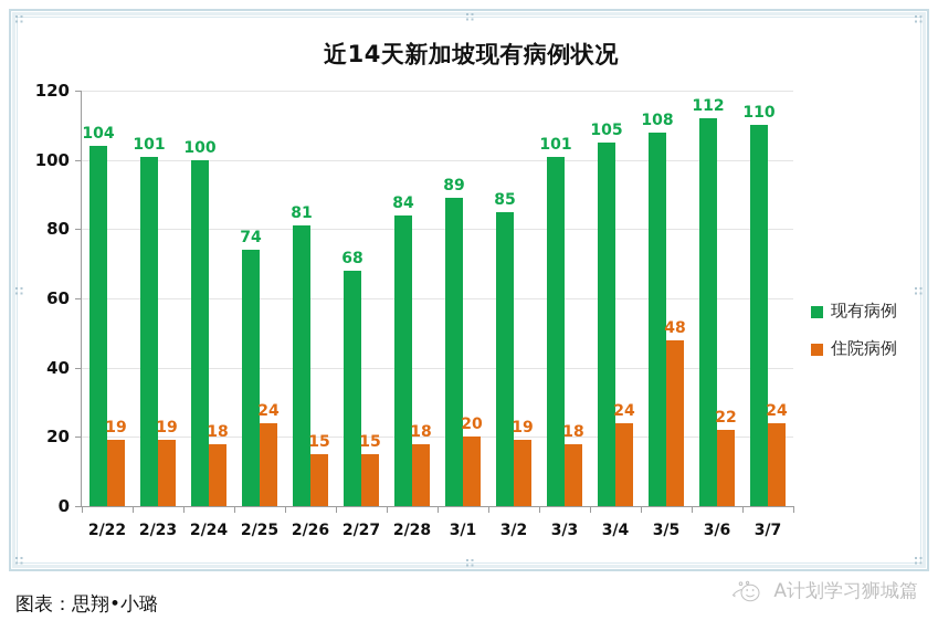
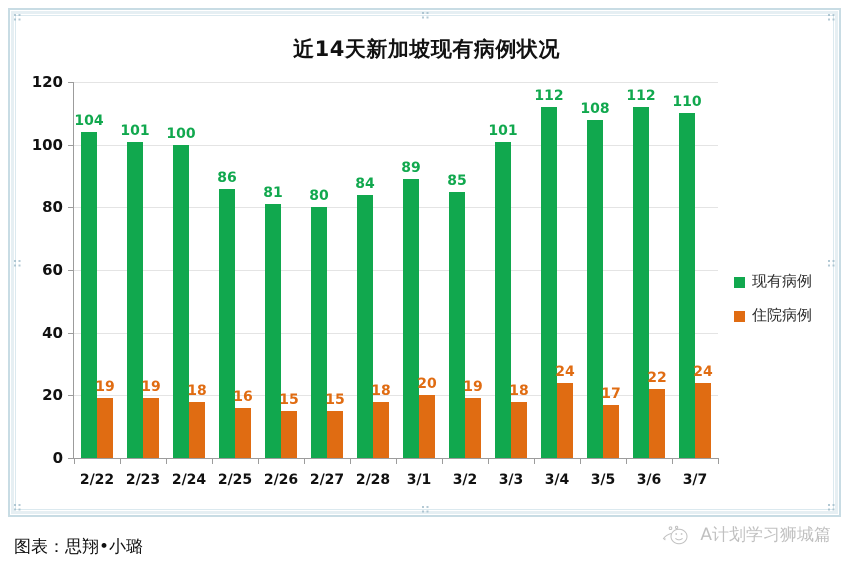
现有病例/2/25: 74 -> 86
住院病例/2/25: 24 -> 16
现有病例/2/27: 68 -> 80
现有病例/3/4: 105 -> 112
住院病例/3/5: 48 -> 17
